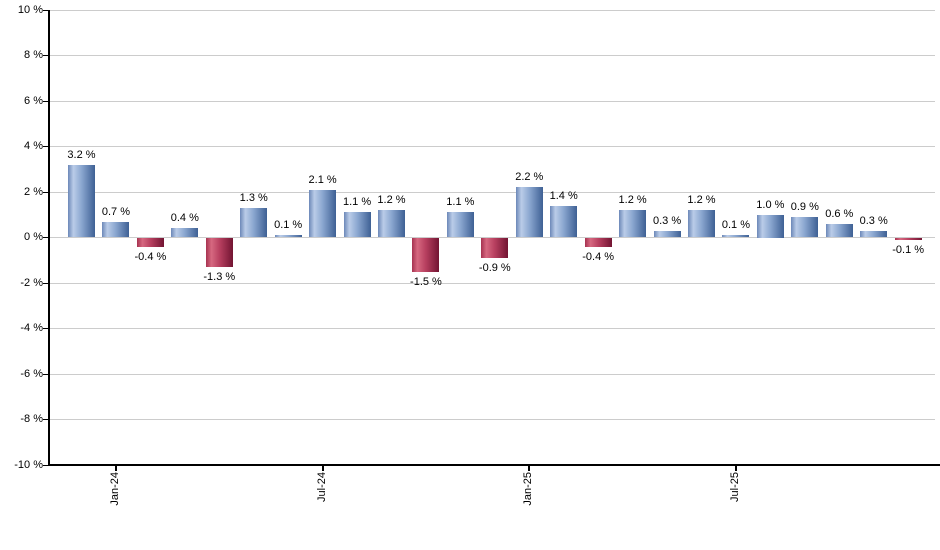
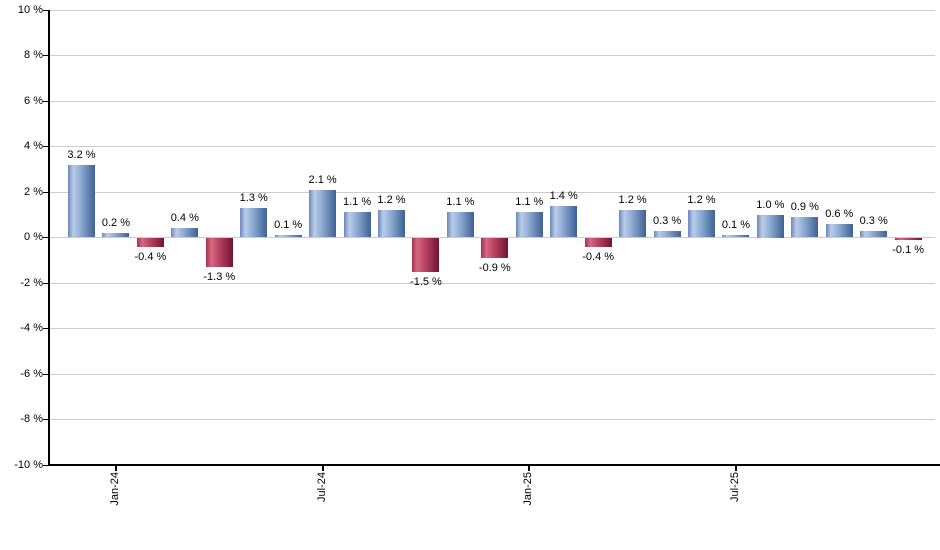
Jan-24: 0.7 -> 0.2
Jan-25: 2.2 -> 1.1
